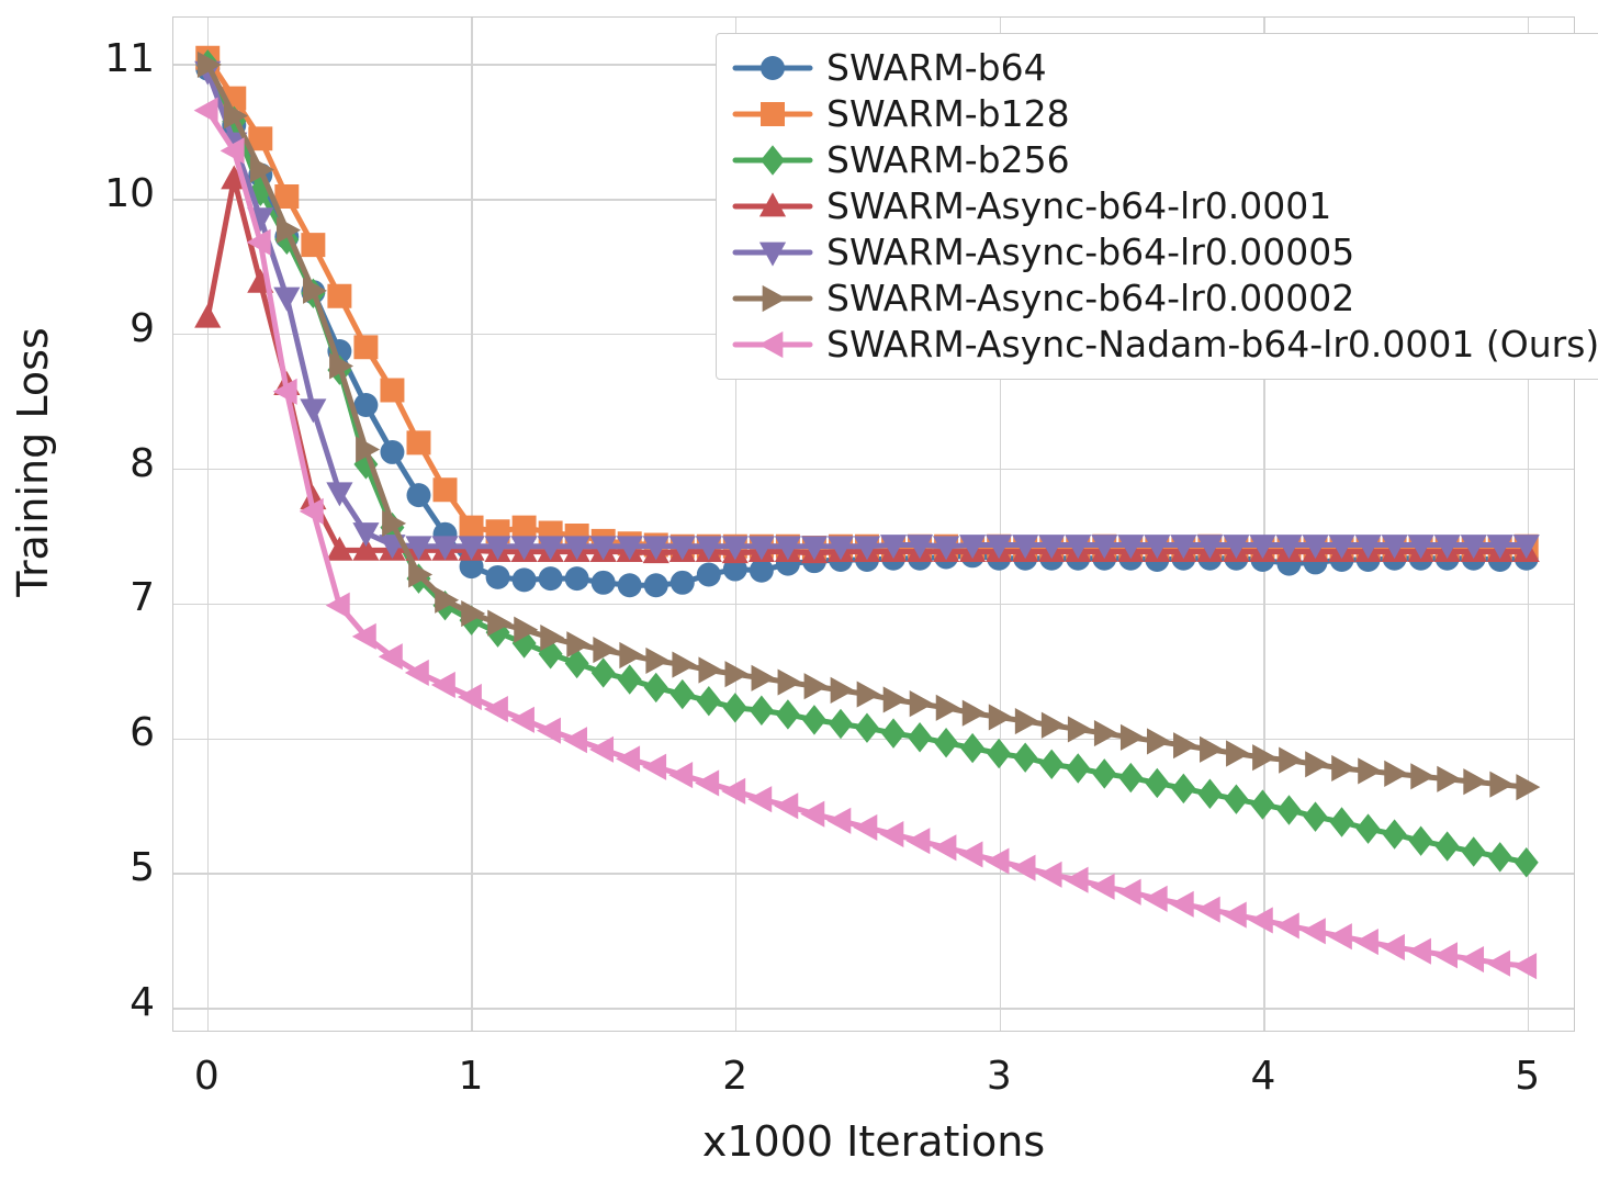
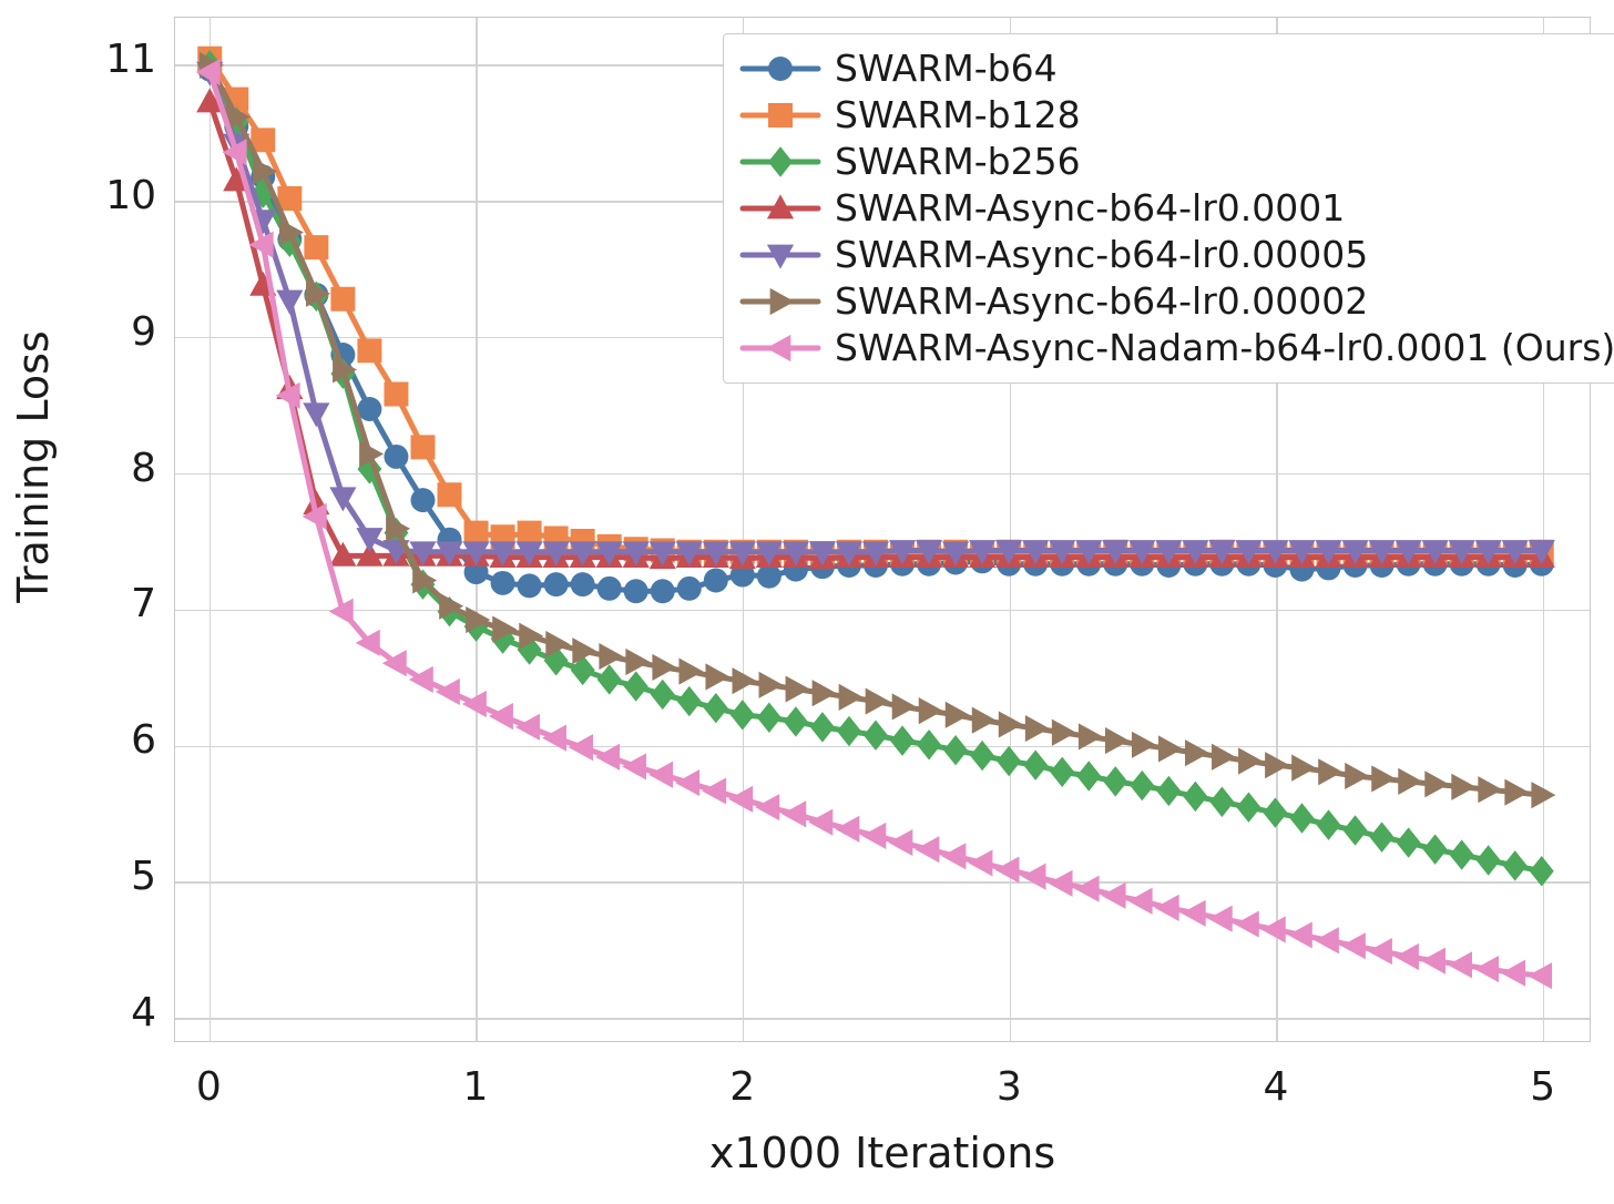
SWARM-Async-b64-lr0.0001/0: 9.12 -> 10.73
SWARM-Async-Nadam-b64-lr0.0001 (Ours)/0: 10.66 -> 10.95
